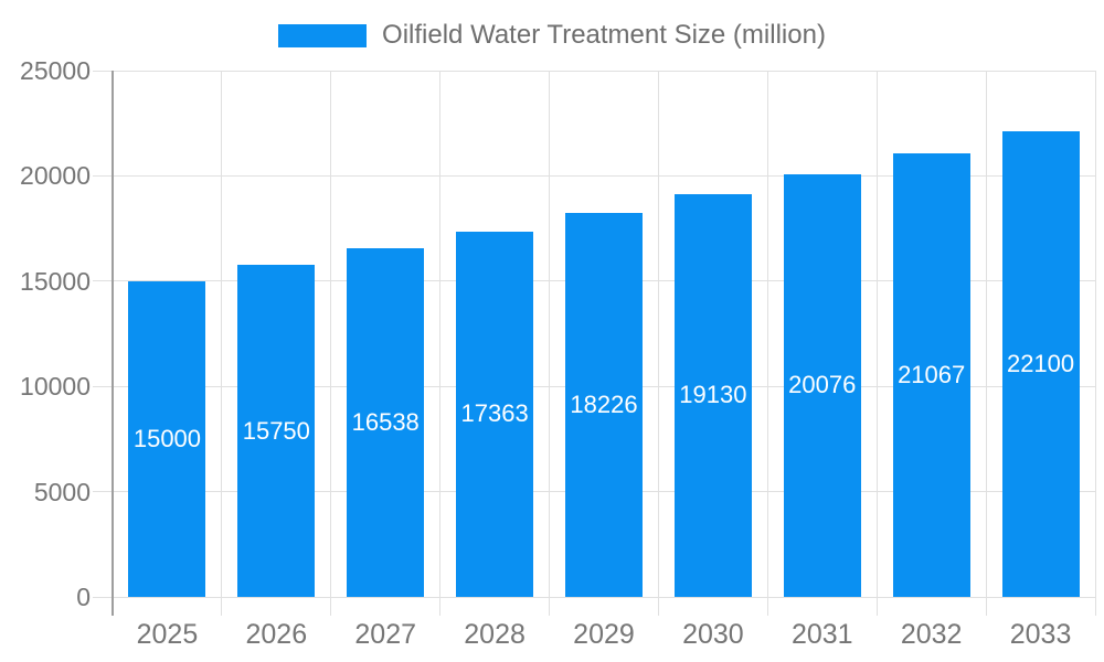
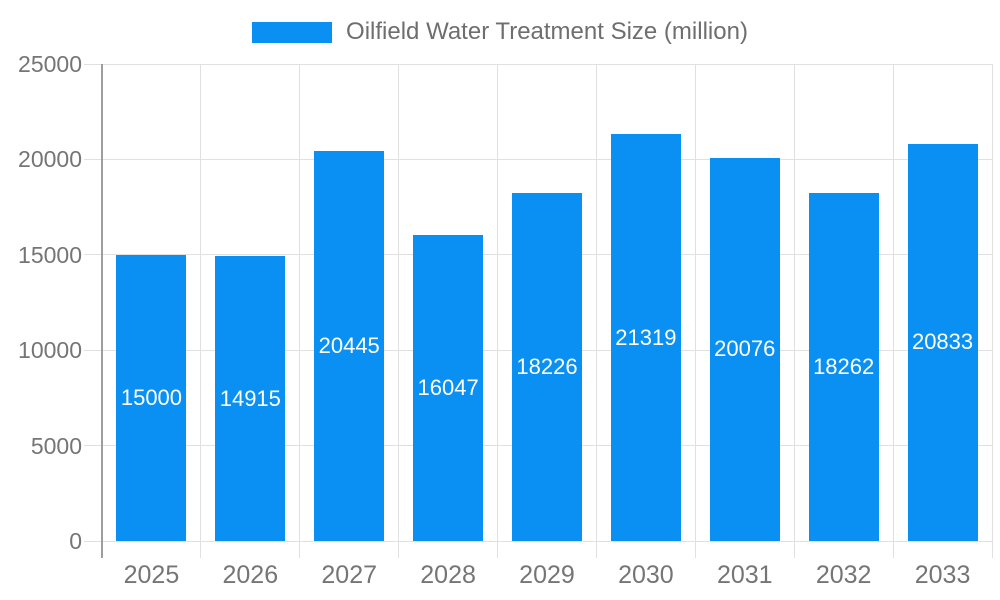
2026: 15750 -> 14915
2027: 16538 -> 20445
2028: 17363 -> 16047
2030: 19130 -> 21319
2032: 21067 -> 18262
2033: 22100 -> 20833
